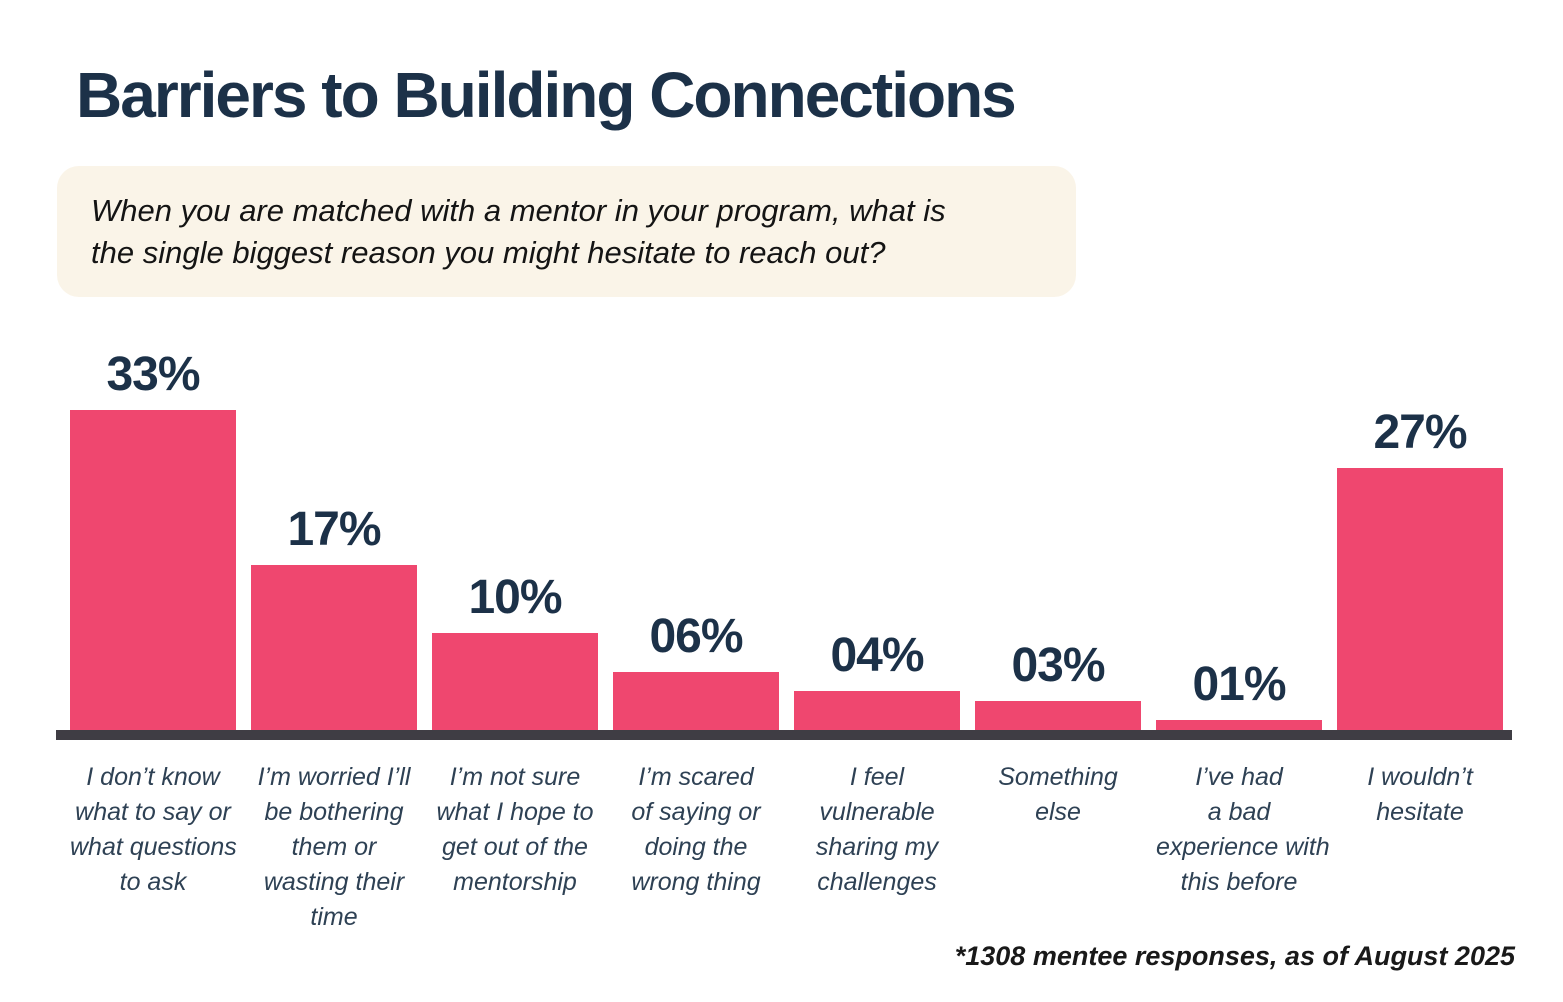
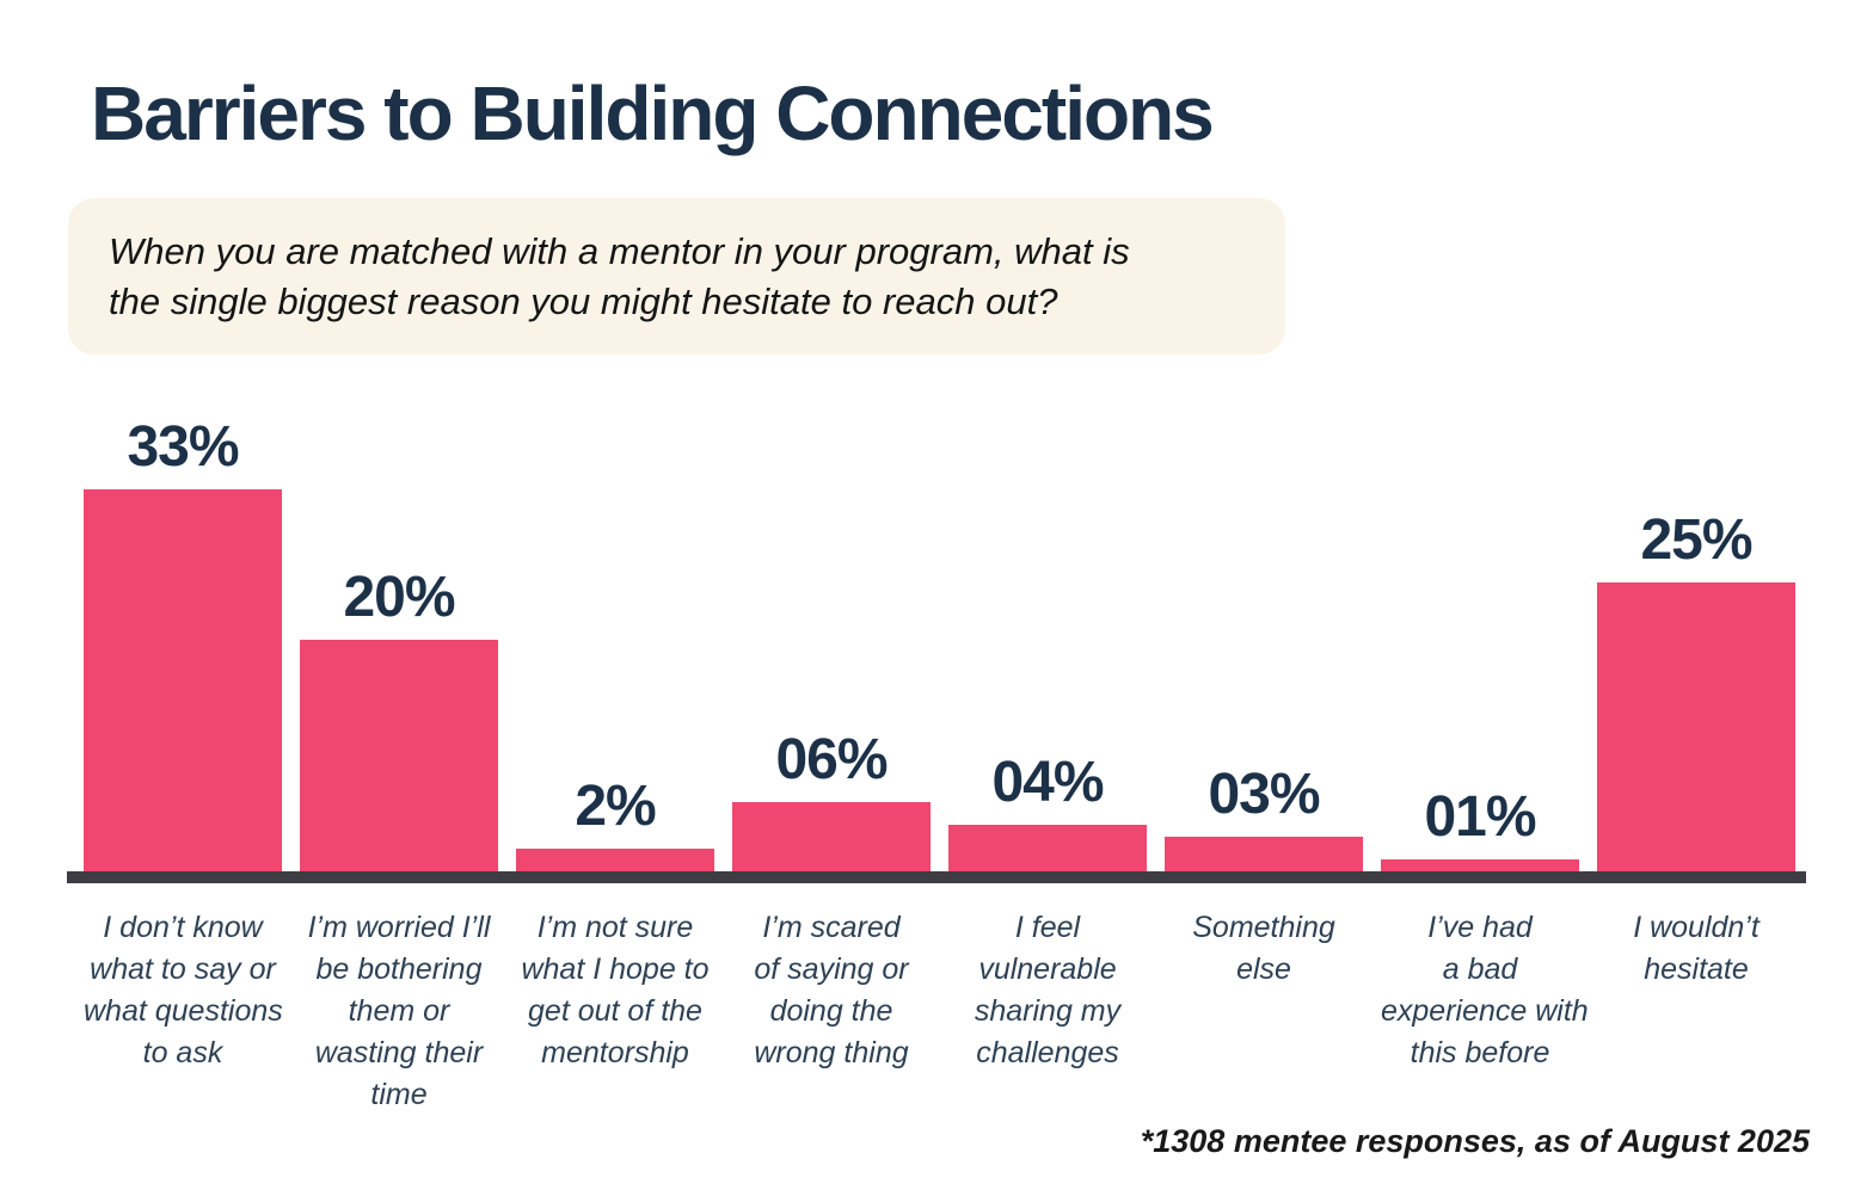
I’m worried I’ll be bothering them or wasting their time: 17% -> 20%
I’m not sure what I hope to get out of the mentorship: 10% -> 2%
I wouldn’t hesitate: 27% -> 25%
